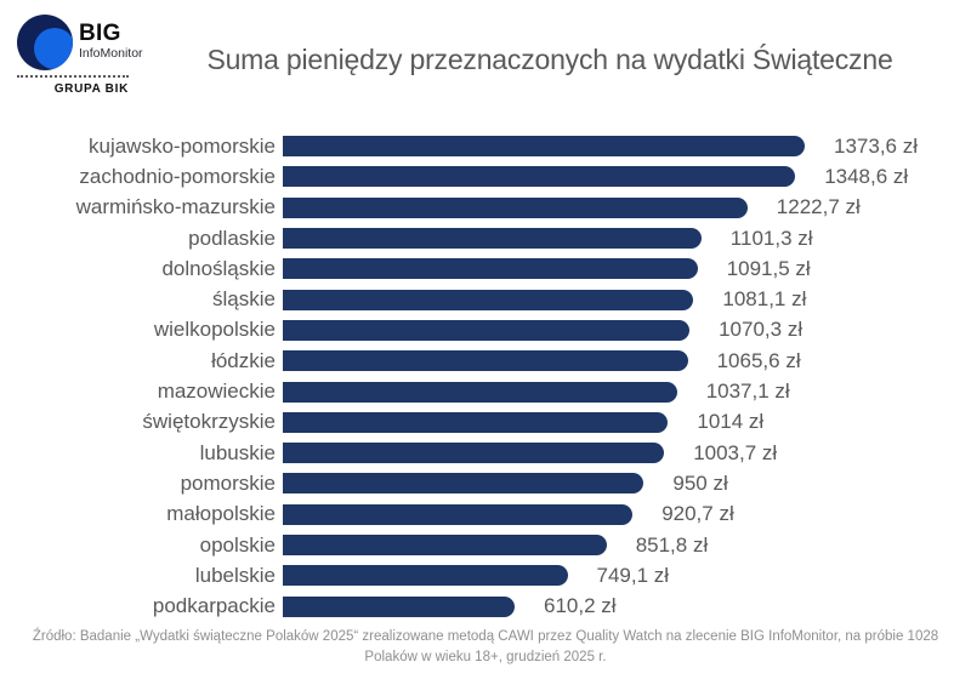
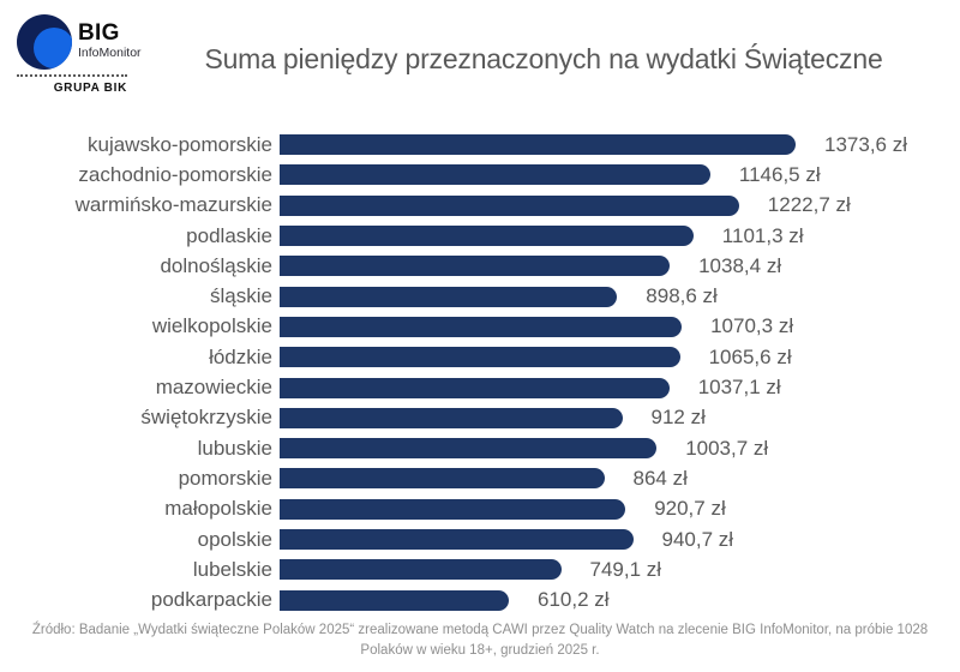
zachodnio-pomorskie: 1348,6 -> 1146,5
dolnośląskie: 1091,5 -> 1038,4
śląskie: 1081,1 -> 898,6
świętokrzyskie: 1014 -> 912
pomorskie: 950 -> 864
opolskie: 851,8 -> 940,7
